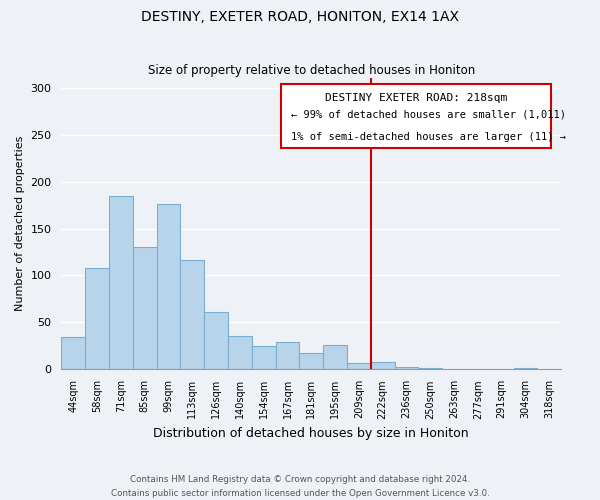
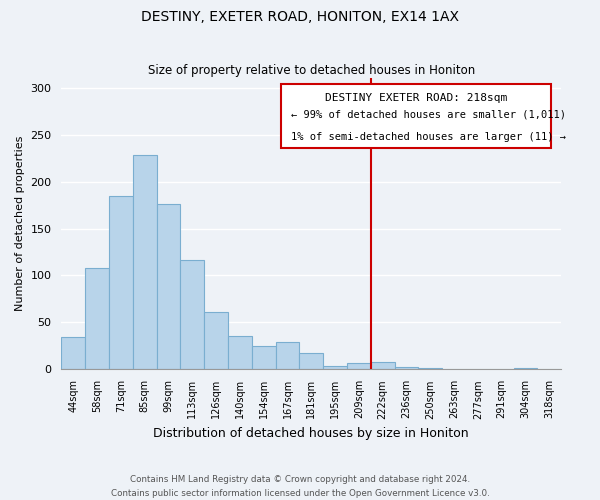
85sqm: 130 -> 228
195sqm: 26 -> 4
